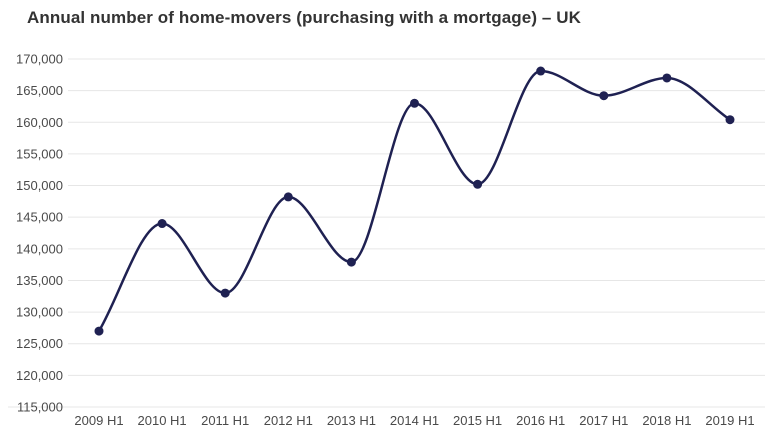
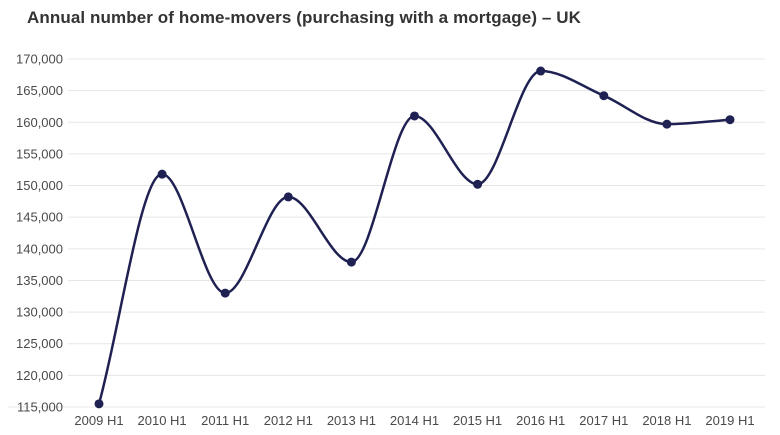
2009 H1: 127000 -> 116000
2010 H1: 144000 -> 152000
2014 H1: 163000 -> 161000
2018 H1: 167000 -> 160000
